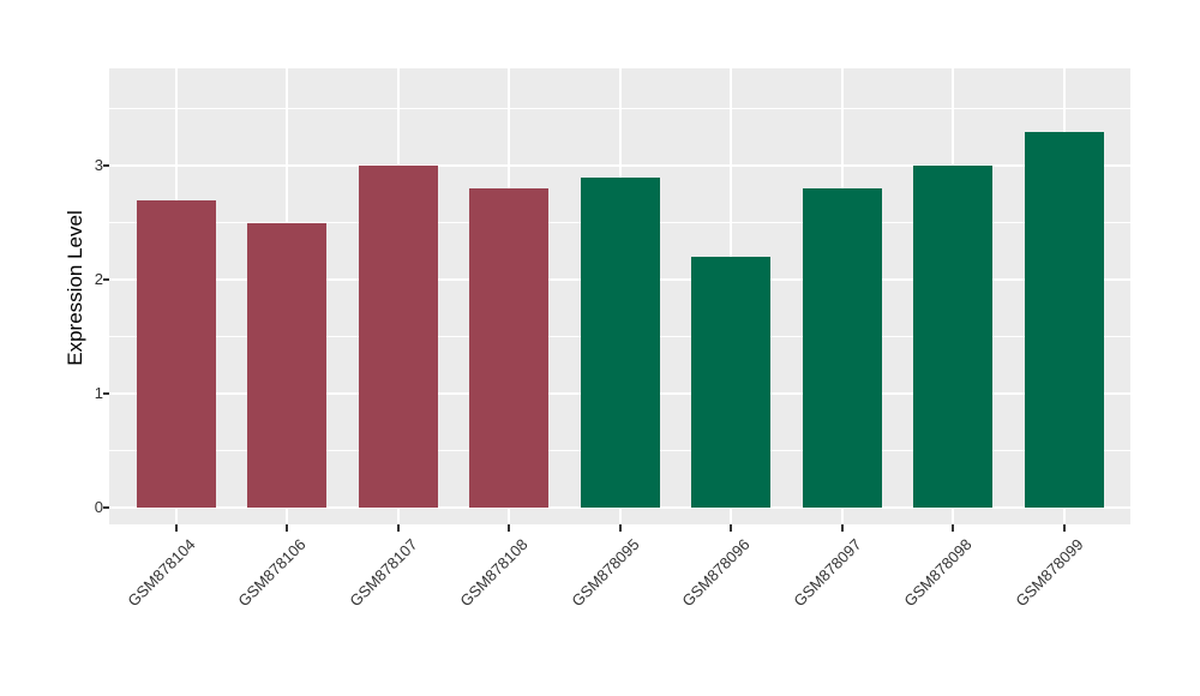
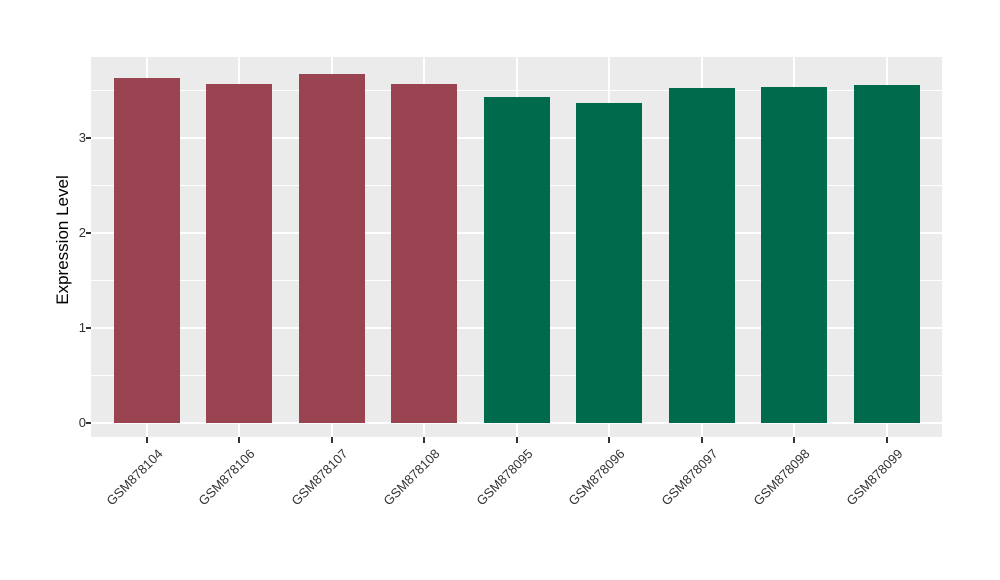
GSM878104: 2.7 -> 3.6
GSM878106: 2.5 -> 3.6
GSM878107: 3.0 -> 3.7
GSM878108: 2.8 -> 3.6
GSM878095: 2.9 -> 3.4
GSM878096: 2.2 -> 3.4
GSM878097: 2.8 -> 3.5
GSM878098: 3.0 -> 3.5
GSM878099: 3.3 -> 3.6
